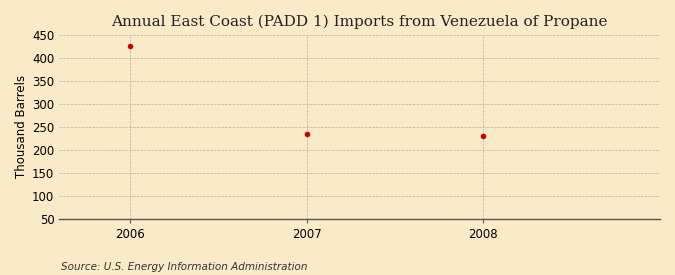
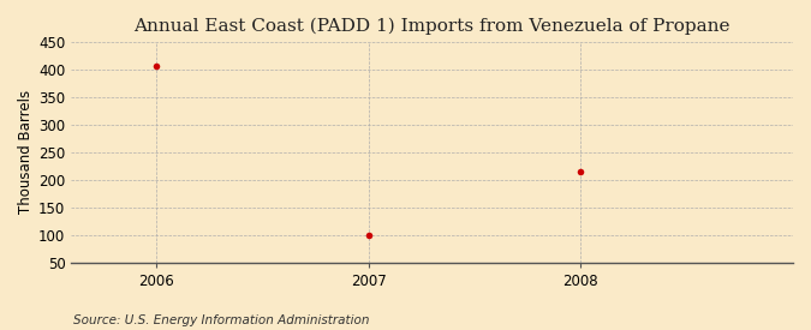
2006: 425 -> 405
2007: 235 -> 100
2008: 230 -> 215
